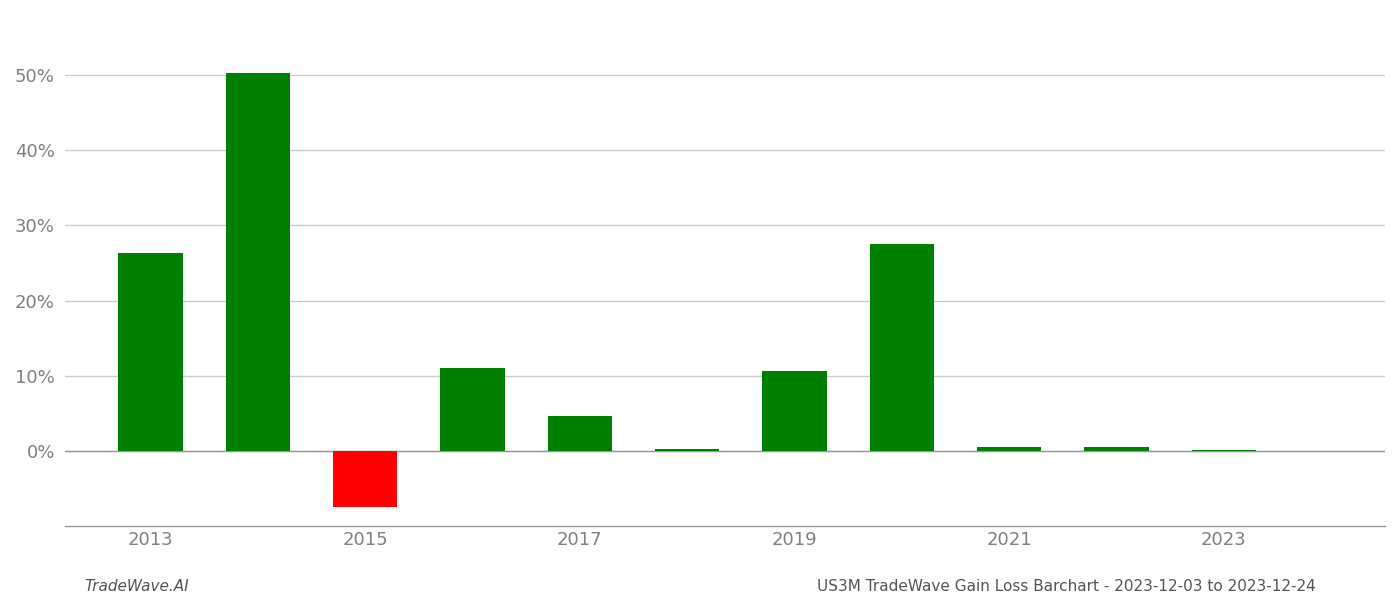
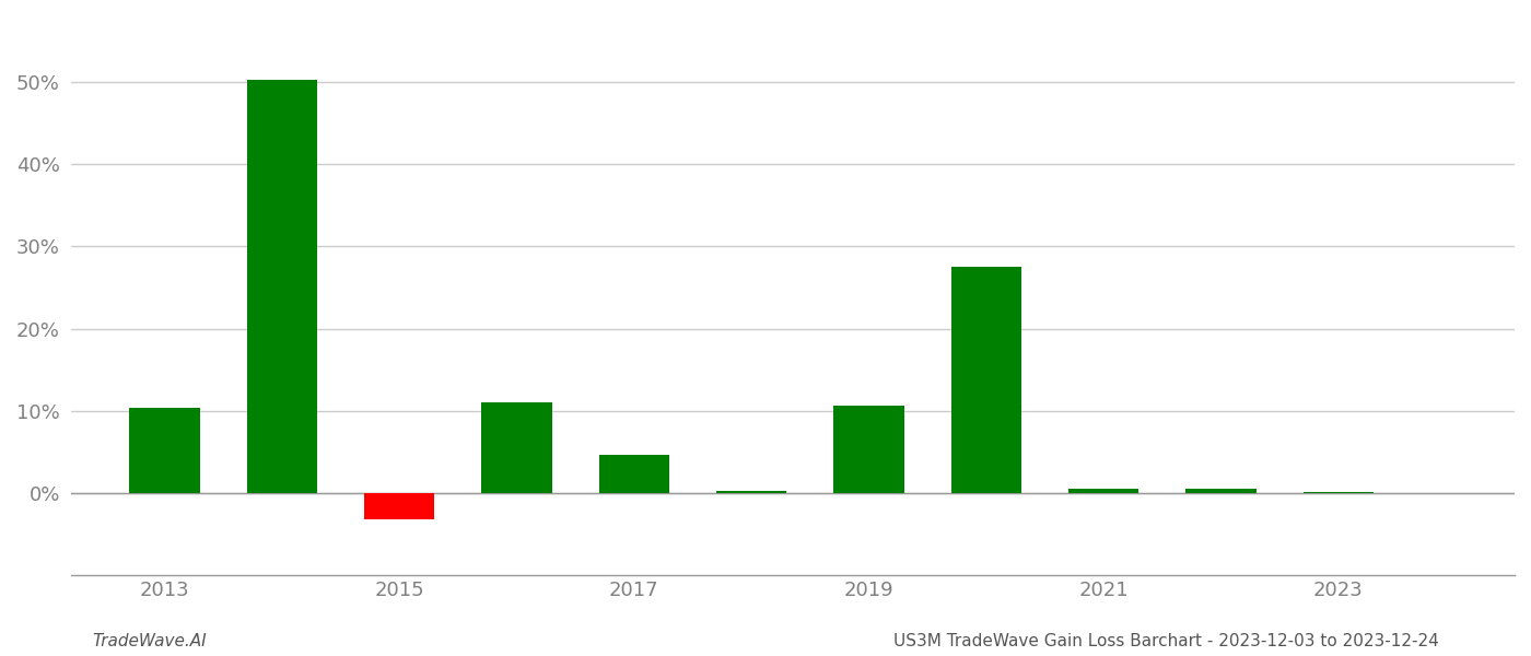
2013: 26.4% -> 10.4%
2015: -7.5% -> -3.2%
